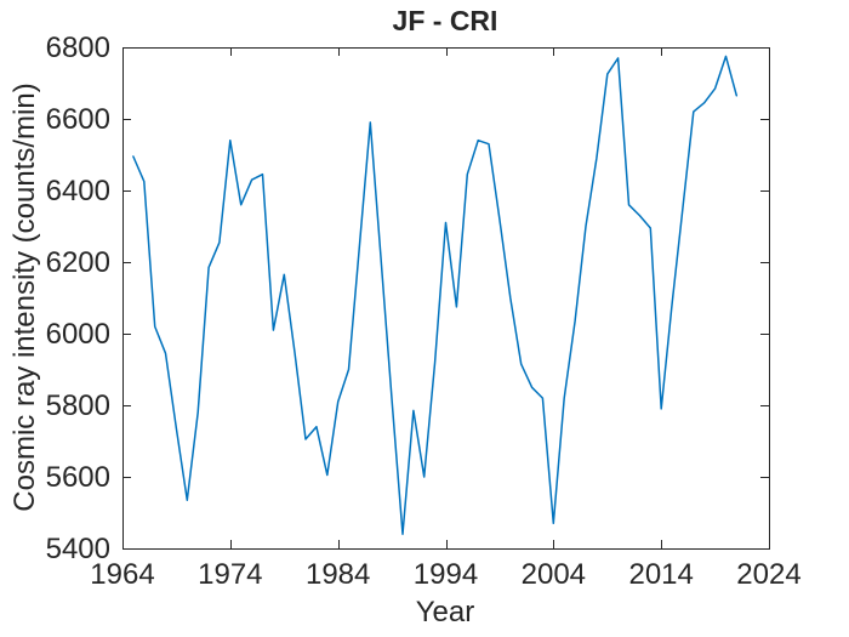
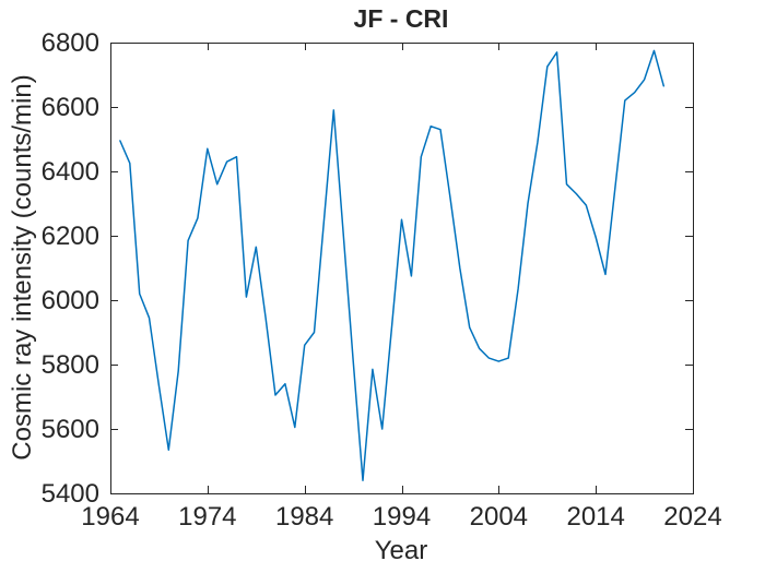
1974: 6540 -> 6470
1984: 5810 -> 5860
1994: 6310 -> 6250
2004: 5470 -> 5810
2014: 5790 -> 6200
